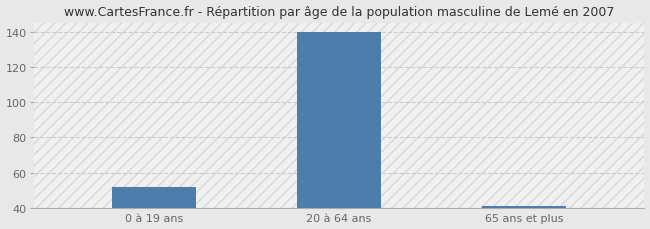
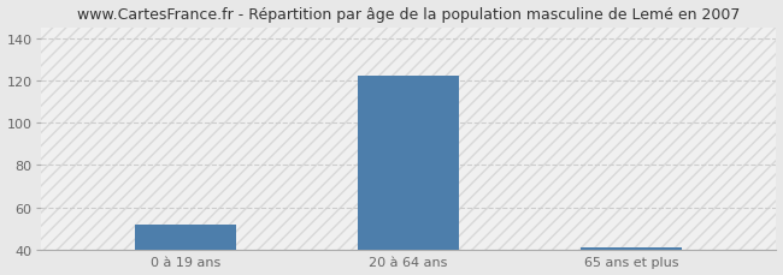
20 à 64 ans: 140 -> 122
